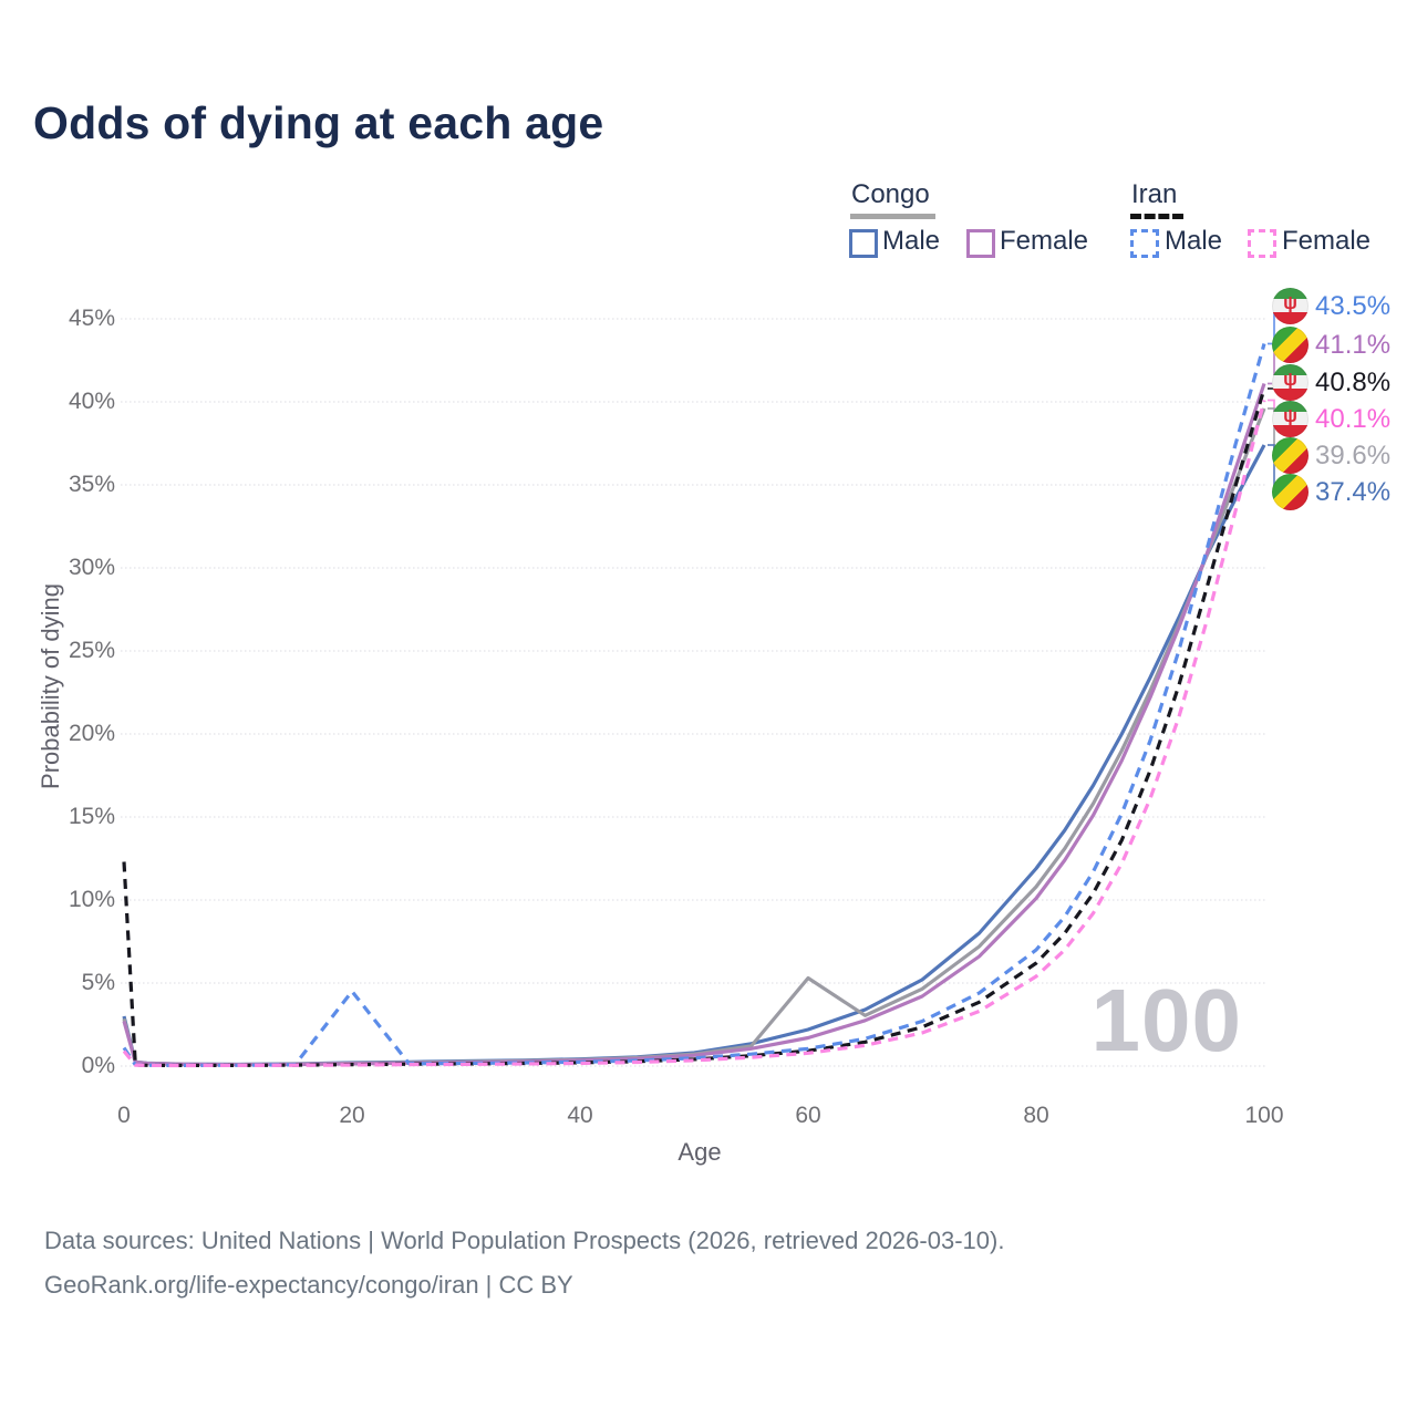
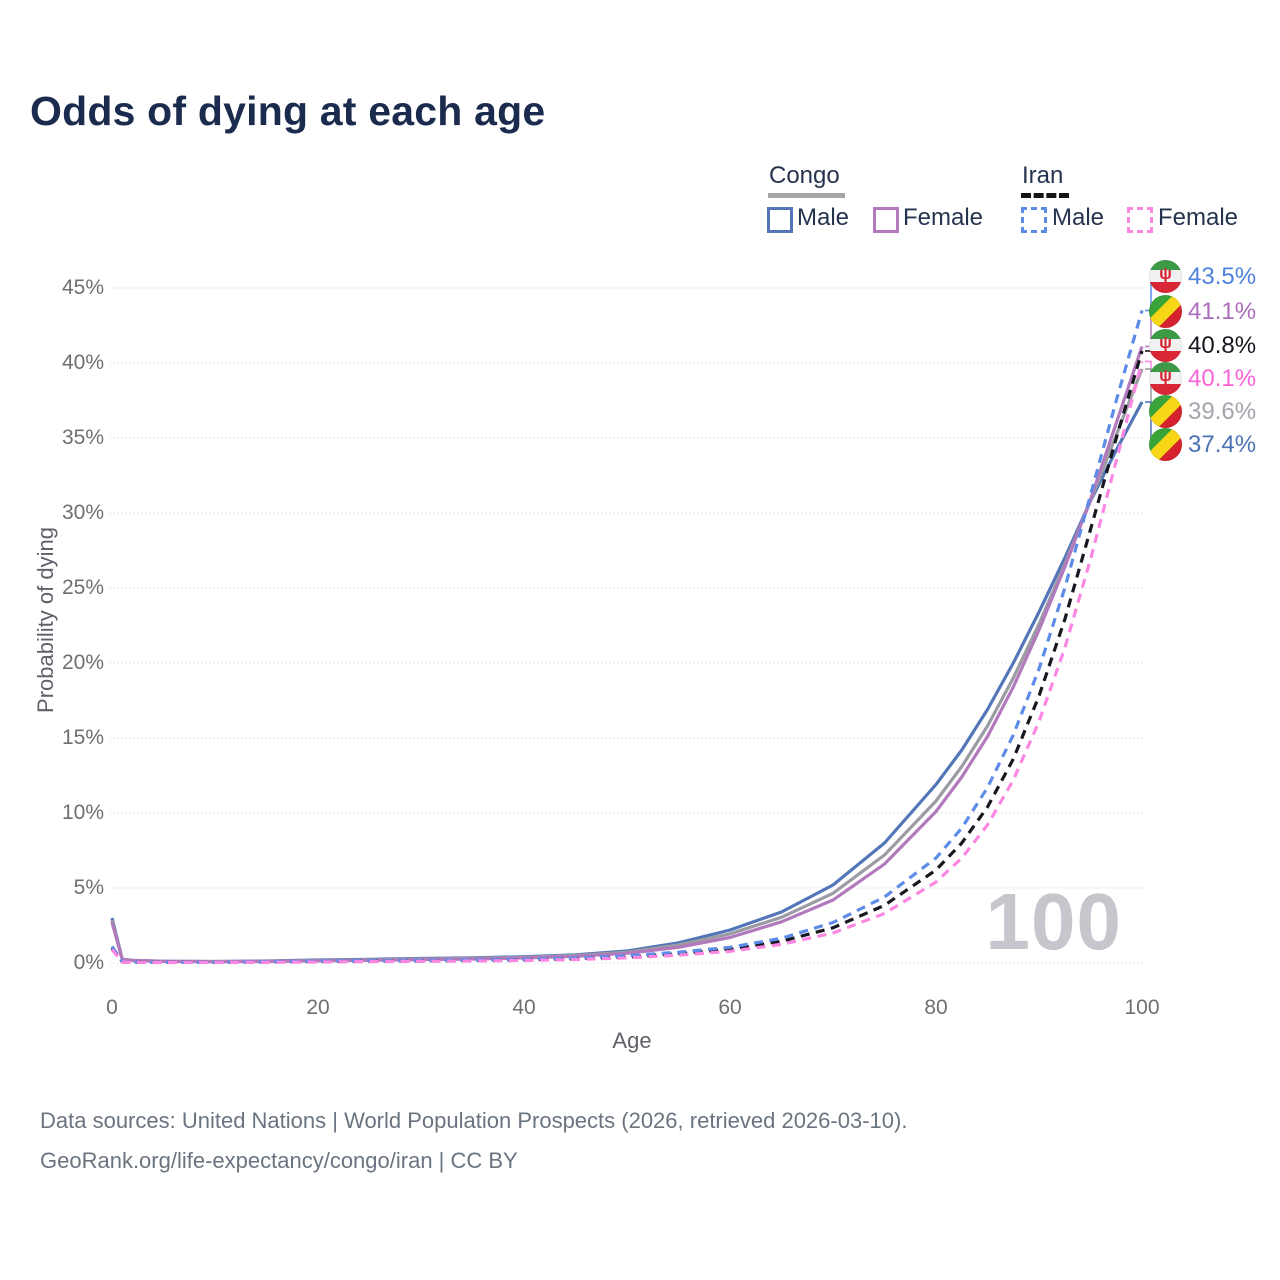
Iran/0: 12.3% -> 1.0%
Iran Male/20: 4.5% -> 0.1%
Congo/60: 5.3% -> 1.9%
